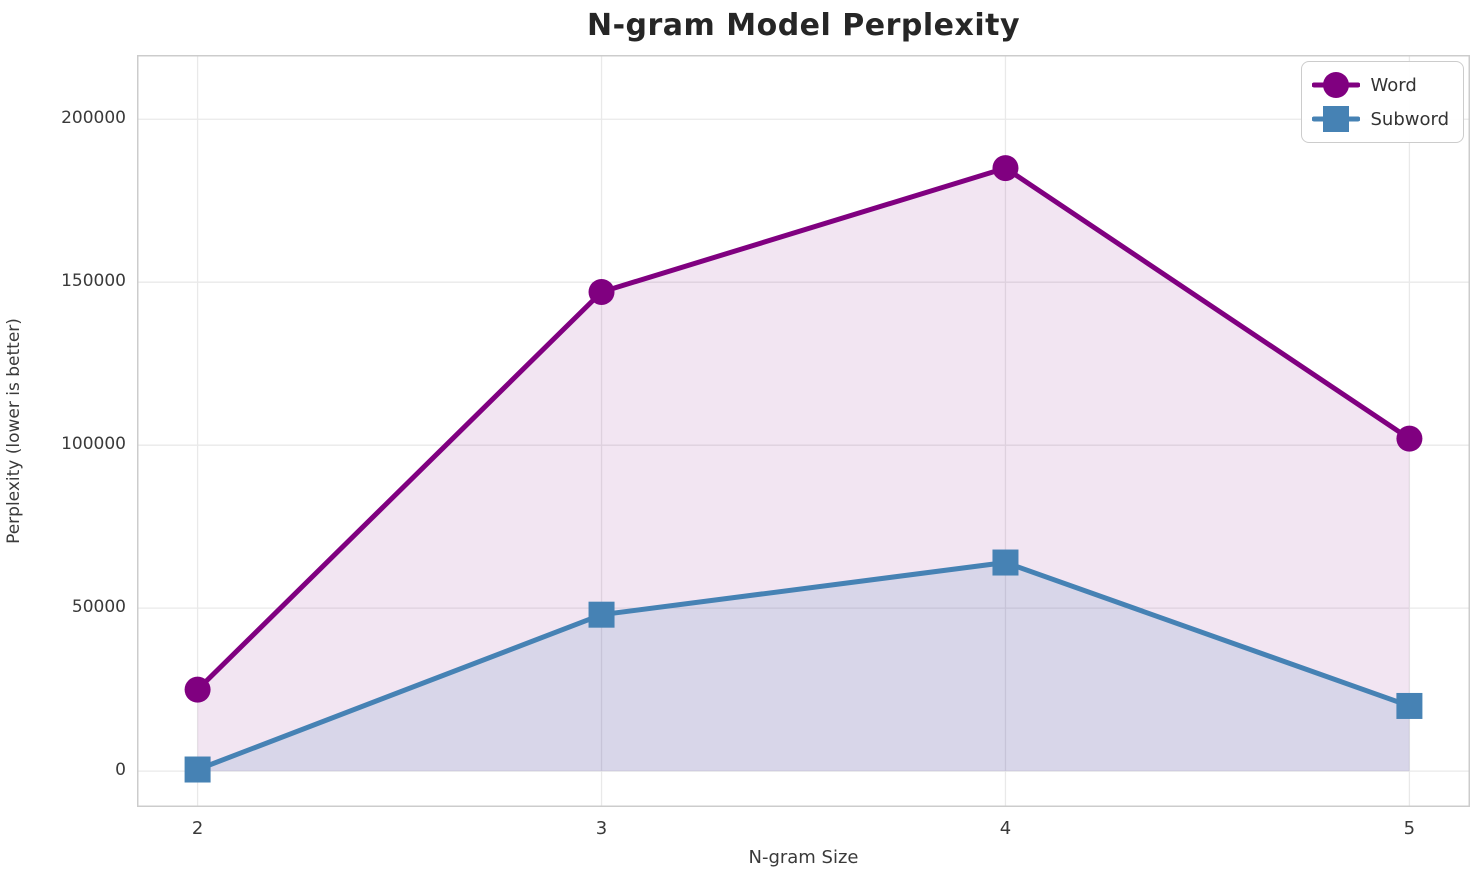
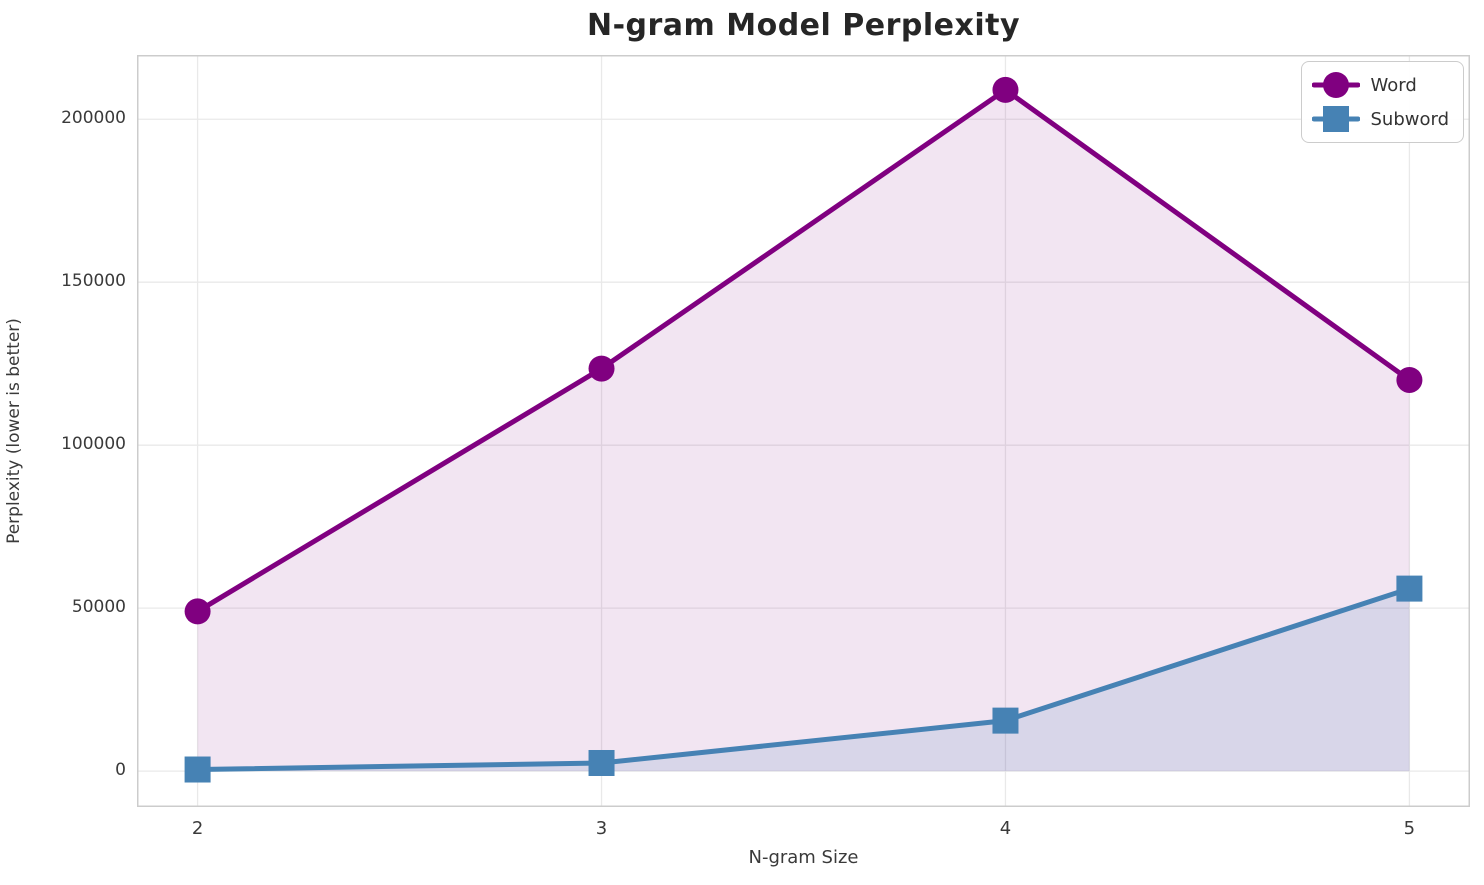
Word/2: 25000 -> 49000
Word/3: 147000 -> 124000
Subword/3: 48000 -> 2000
Word/4: 185000 -> 209000
Subword/4: 64000 -> 16000
Word/5: 102000 -> 120000
Subword/5: 20000 -> 56000
